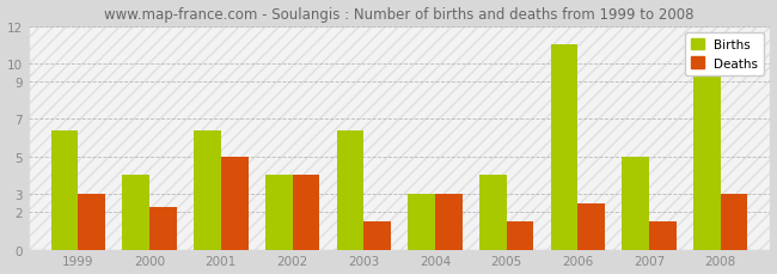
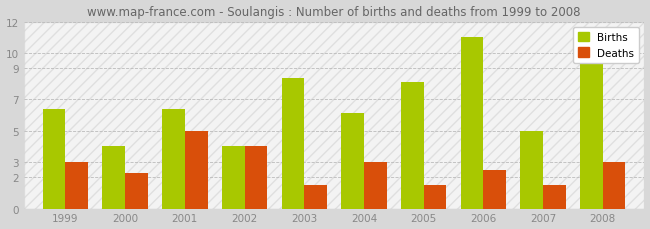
Births/2003: 6.4 -> 8.4
Births/2004: 3.0 -> 6.1
Births/2005: 4.0 -> 8.1
